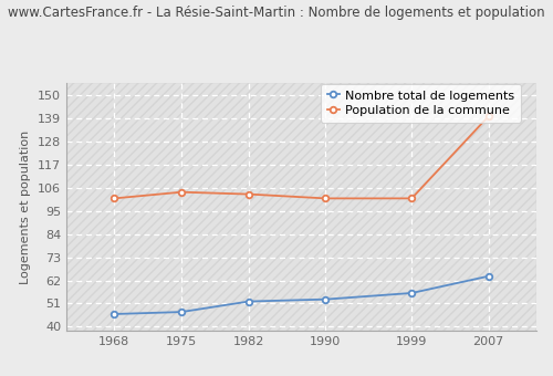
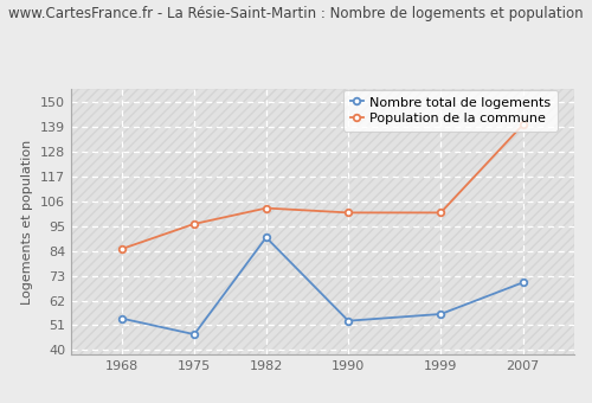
Nombre total de logements/1968: 46 -> 54
Population de la commune/1968: 101 -> 85
Population de la commune/1975: 104 -> 96
Nombre total de logements/1982: 52 -> 90
Nombre total de logements/2007: 64 -> 70
